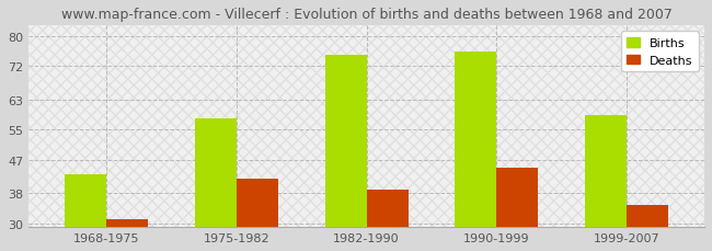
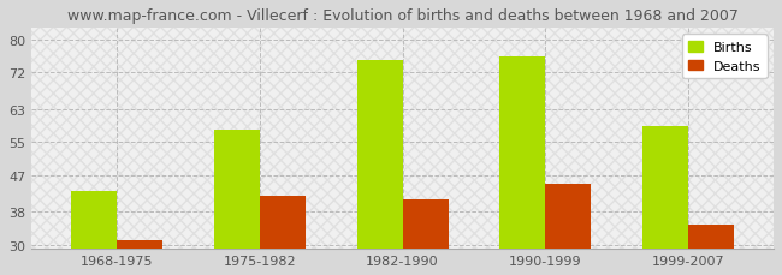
Deaths/1982-1990: 39 -> 41
